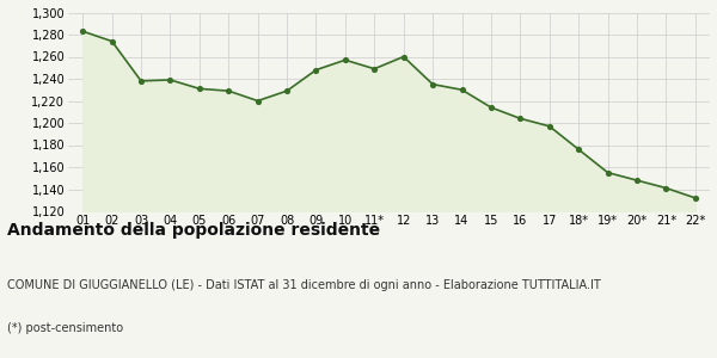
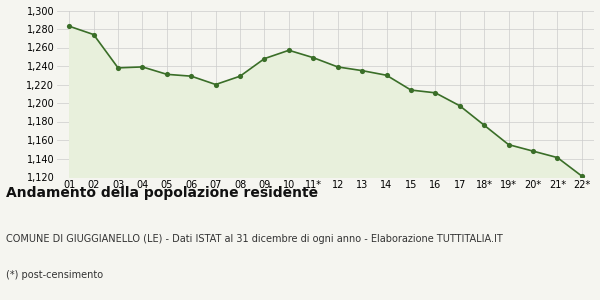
12: 1,260 -> 1,239
16: 1,204 -> 1,211
22*: 1,132 -> 1,121
